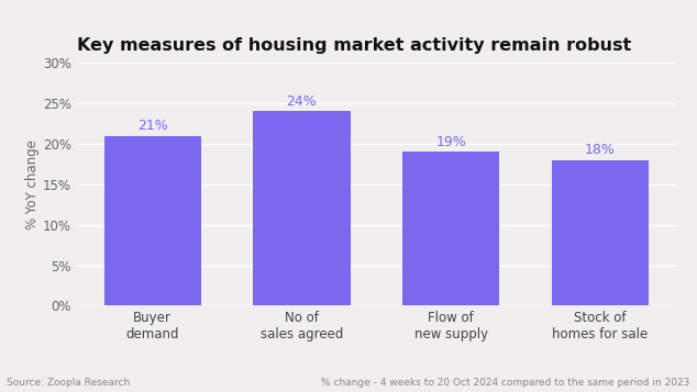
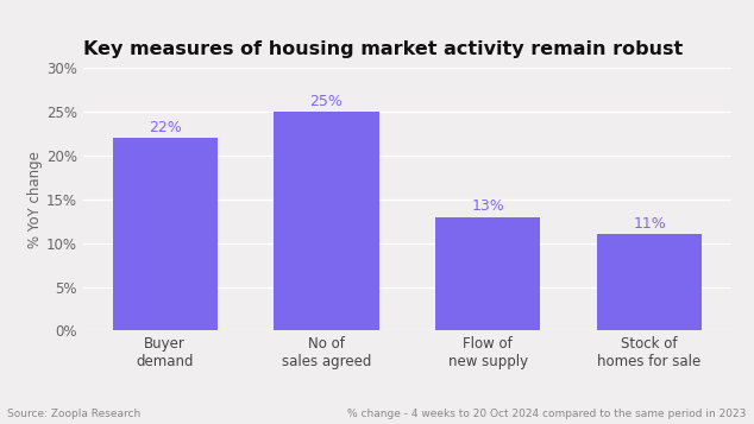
Buyer demand: 21% -> 22%
No of sales agreed: 24% -> 25%
Flow of new supply: 19% -> 13%
Stock of homes for sale: 18% -> 11%
